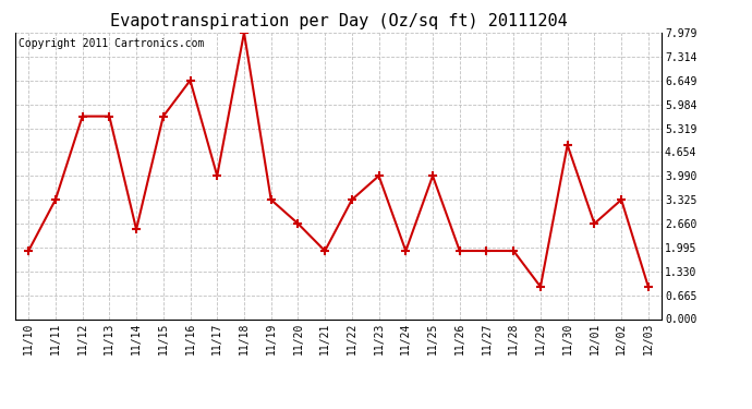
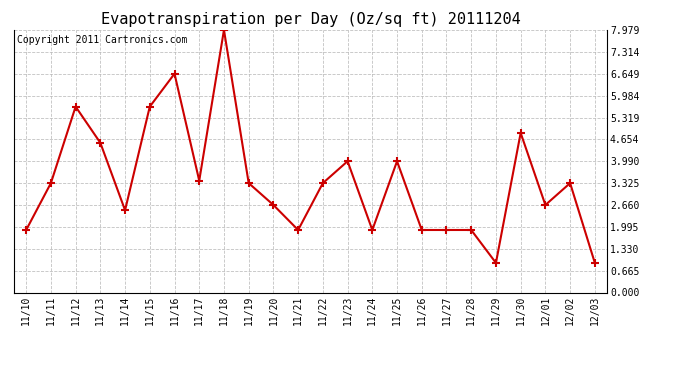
11/13: 5.65 -> 4.55
11/17: 3.99 -> 3.40
